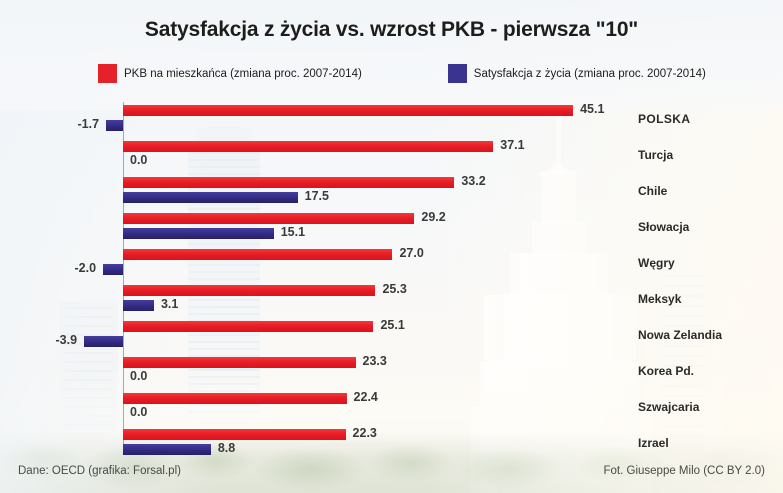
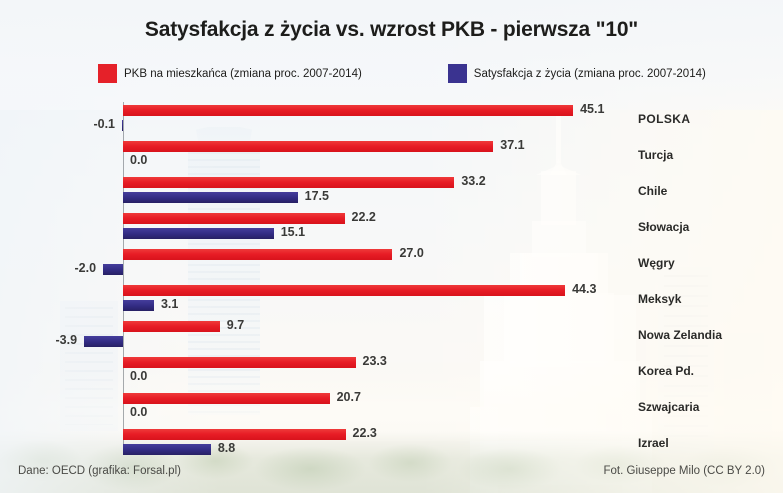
Satysfakcja z życia (zmiana proc. 2007-2014)/POLSKA: -1.7 -> -0.1
PKB na mieszkańca (zmiana proc. 2007-2014)/Słowacja: 29.2 -> 22.2
PKB na mieszkańca (zmiana proc. 2007-2014)/Meksyk: 25.3 -> 44.3
PKB na mieszkańca (zmiana proc. 2007-2014)/Nowa Zelandia: 25.1 -> 9.7
PKB na mieszkańca (zmiana proc. 2007-2014)/Szwajcaria: 22.4 -> 20.7
